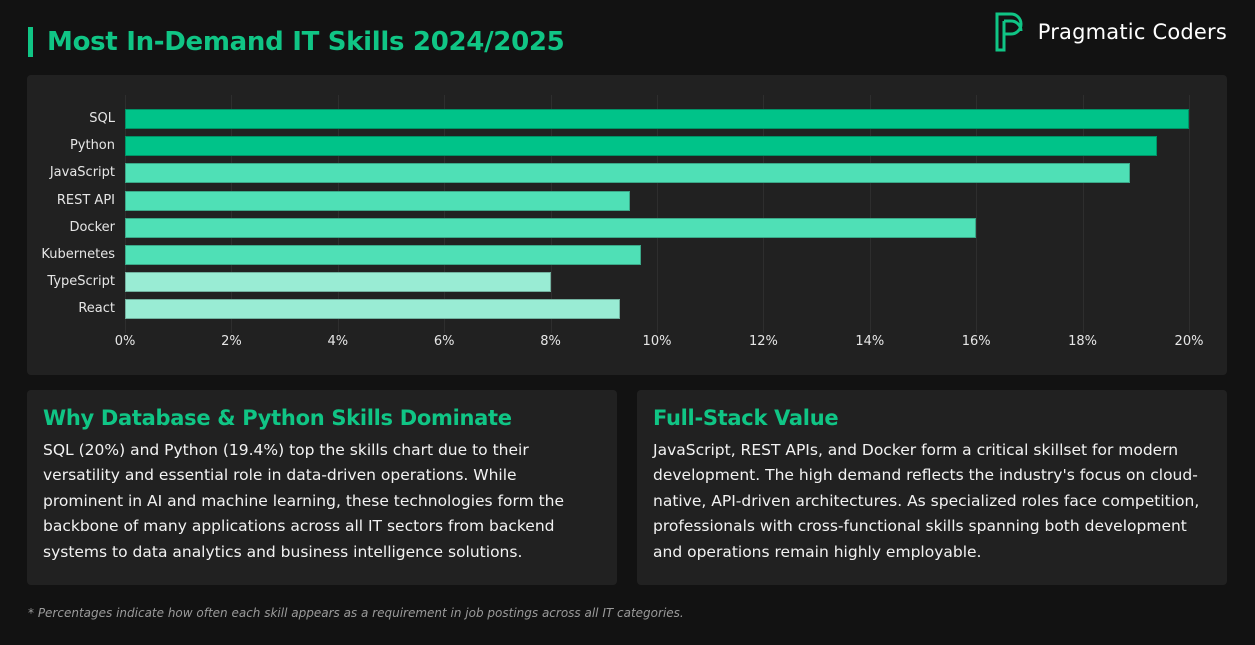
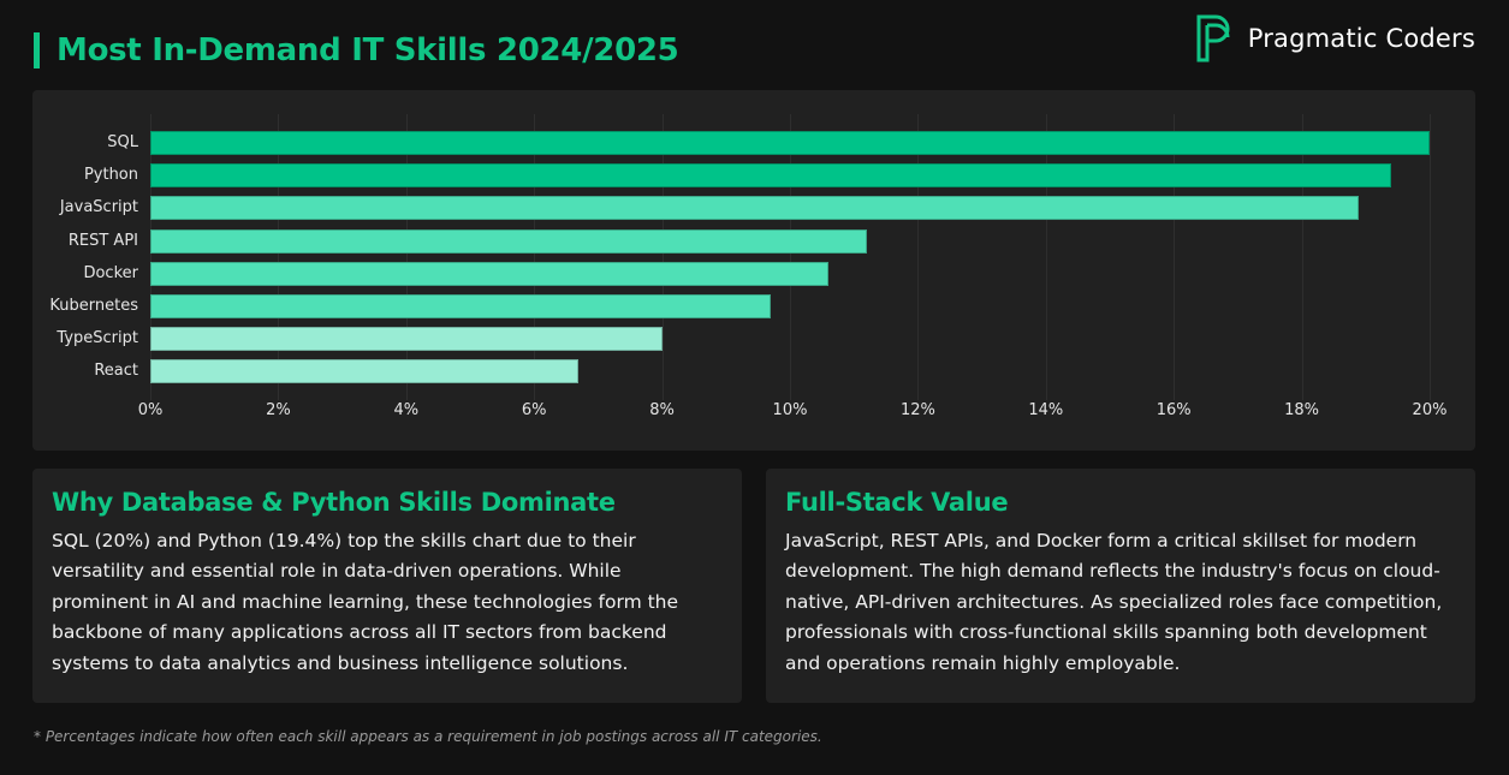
REST API: 9.5% -> 11.2%
Docker: 16.0% -> 10.6%
React: 9.3% -> 6.7%
